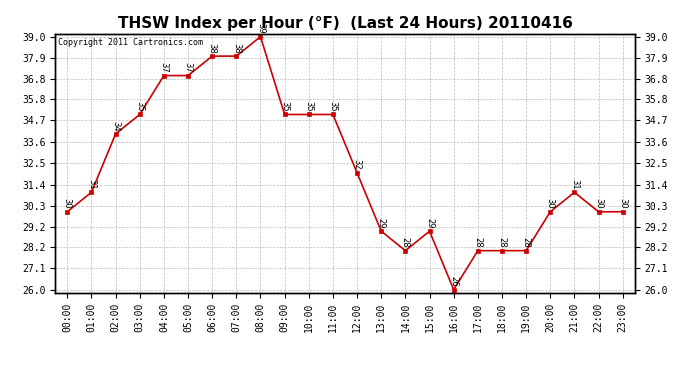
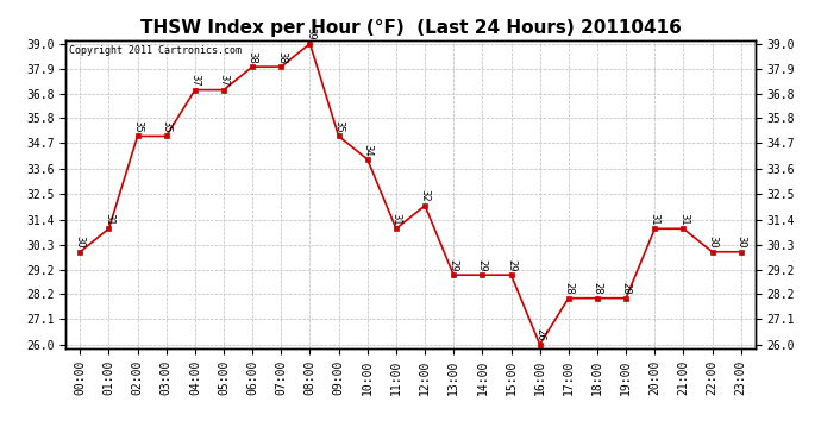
02:00: 34 -> 35
10:00: 35 -> 34
11:00: 35 -> 31
14:00: 28 -> 29
20:00: 30 -> 31
